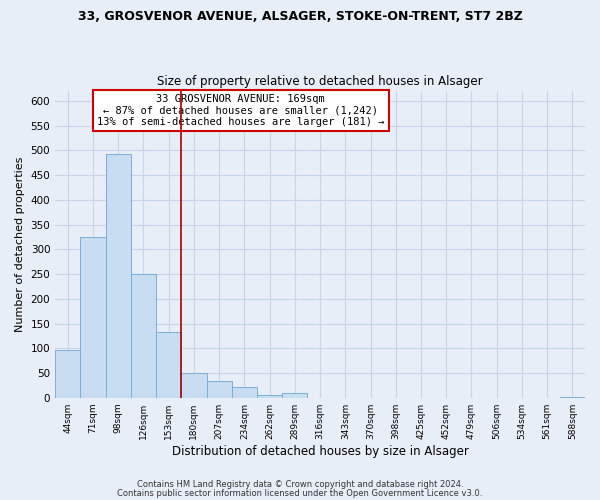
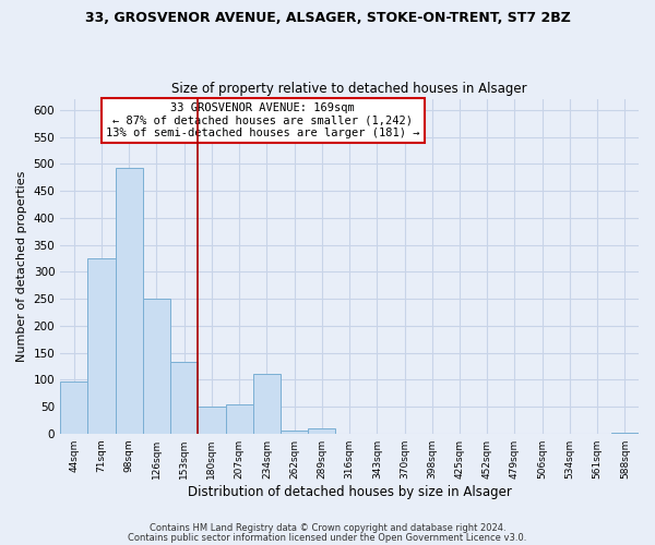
207sqm: 34 -> 55
234sqm: 22 -> 110
